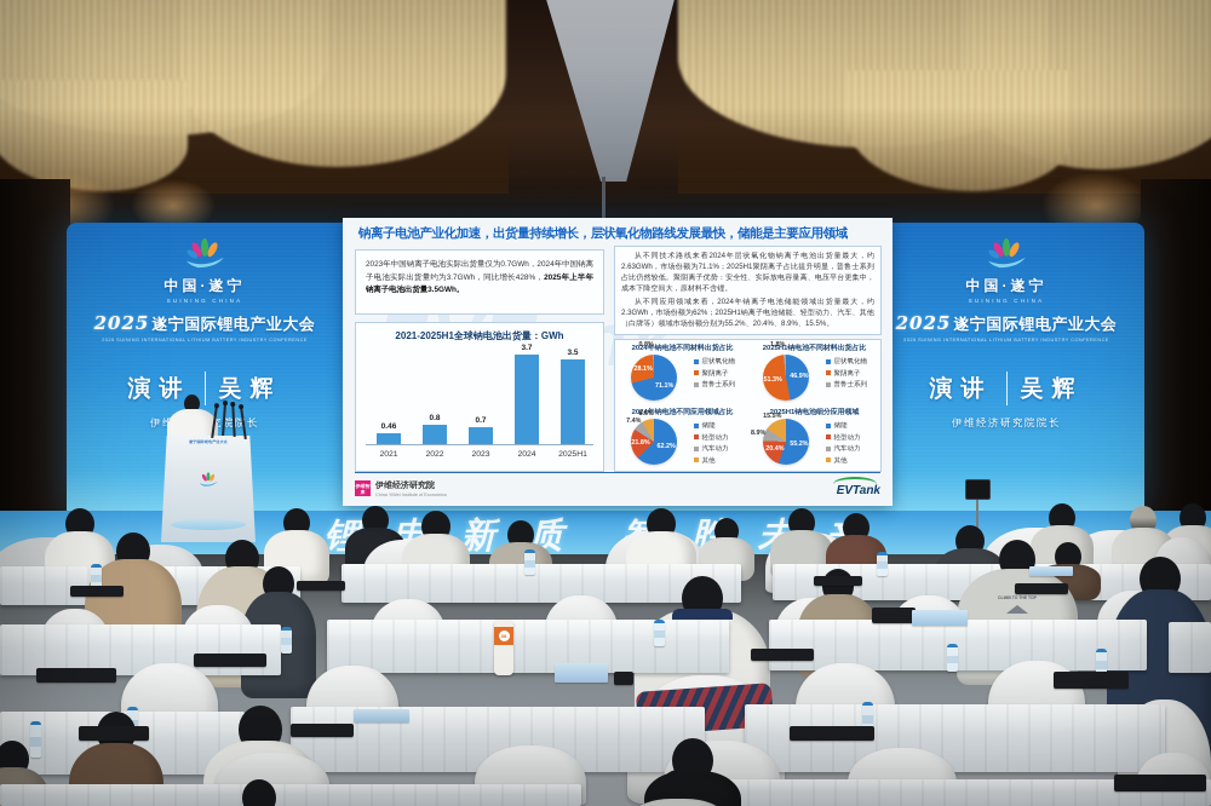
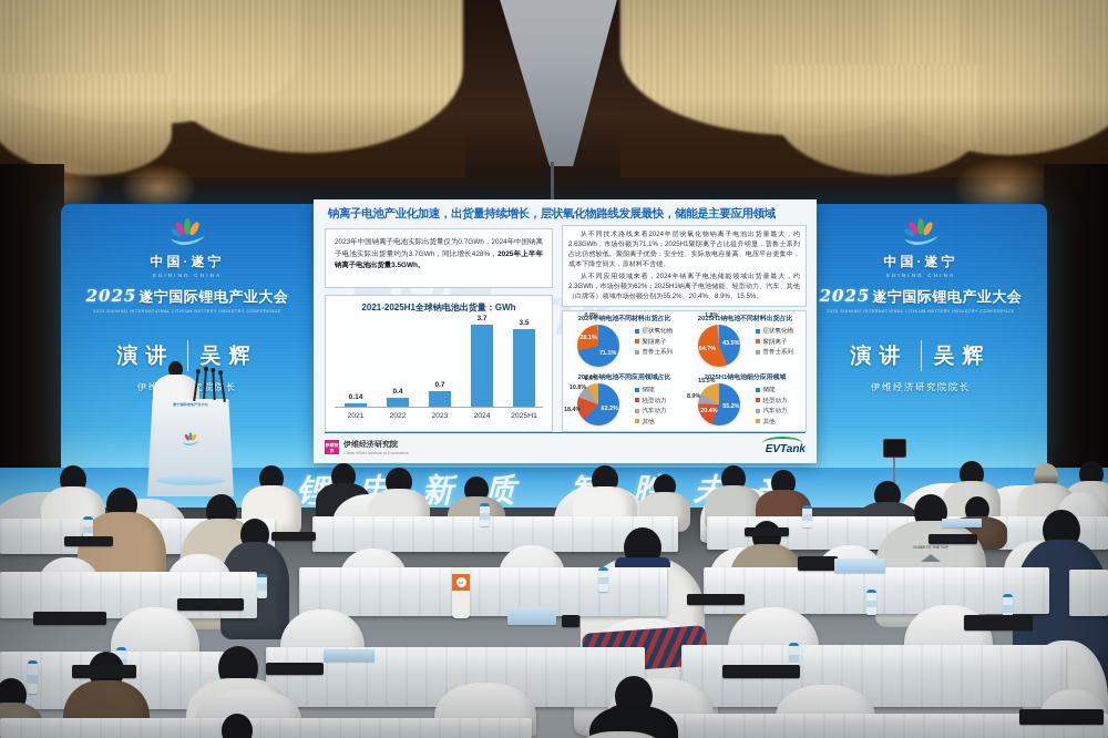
2021-2025H1全球钠电池出货量：GWh/2021: 0.46 -> 0.14
2021-2025H1全球钠电池出货量：GWh/2022: 0.8 -> 0.4
2025H1钠电池不同材料出货占比/层状氧化物: 46.9% -> 43.5%
2025H1钠电池不同材料出货占比/聚阴离子: 51.3% -> 54.7%
2024年钠电池不同应用领域占比/轻型动力: 21.8% -> 18.4%
2024年钠电池不同应用领域占比/汽车动力: 7.4% -> 10.8%
